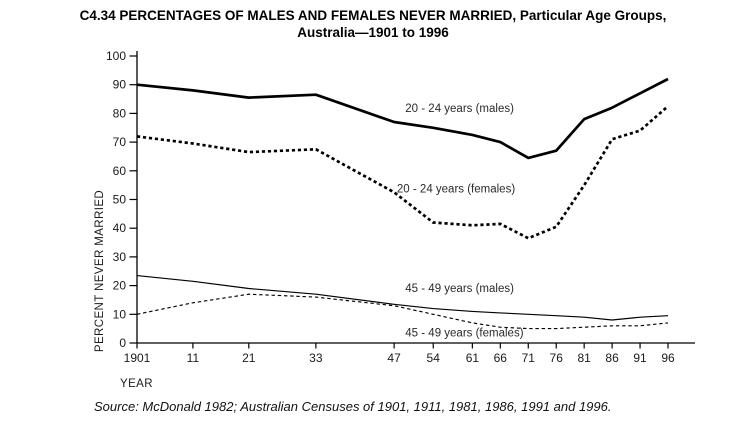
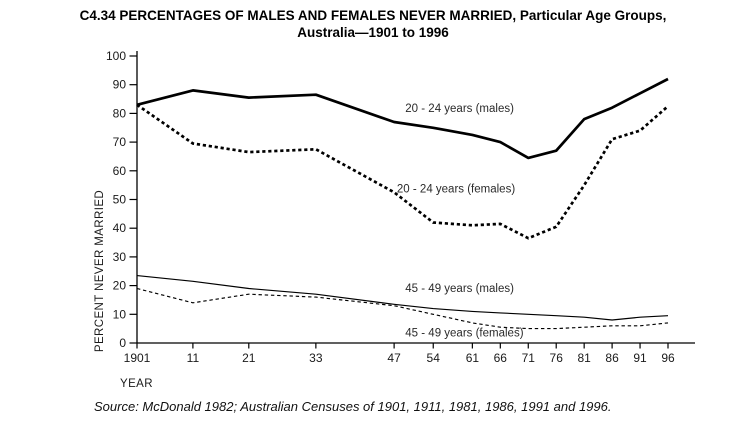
20 - 24 years (males)/1901: 90 -> 83
20 - 24 years (females)/1901: 72 -> 83
45 - 49 years (females)/1901: 10 -> 19
